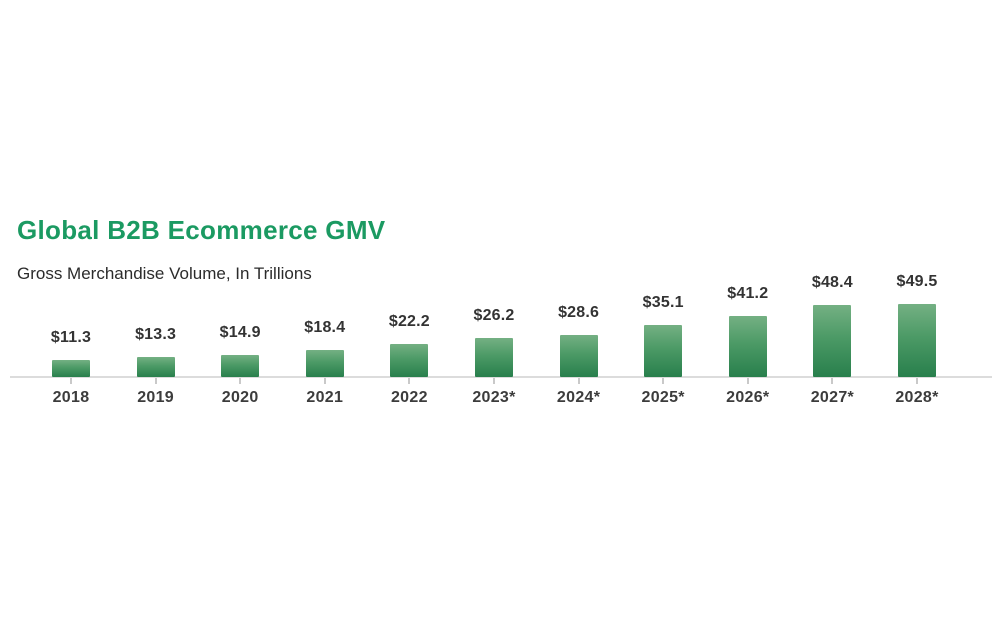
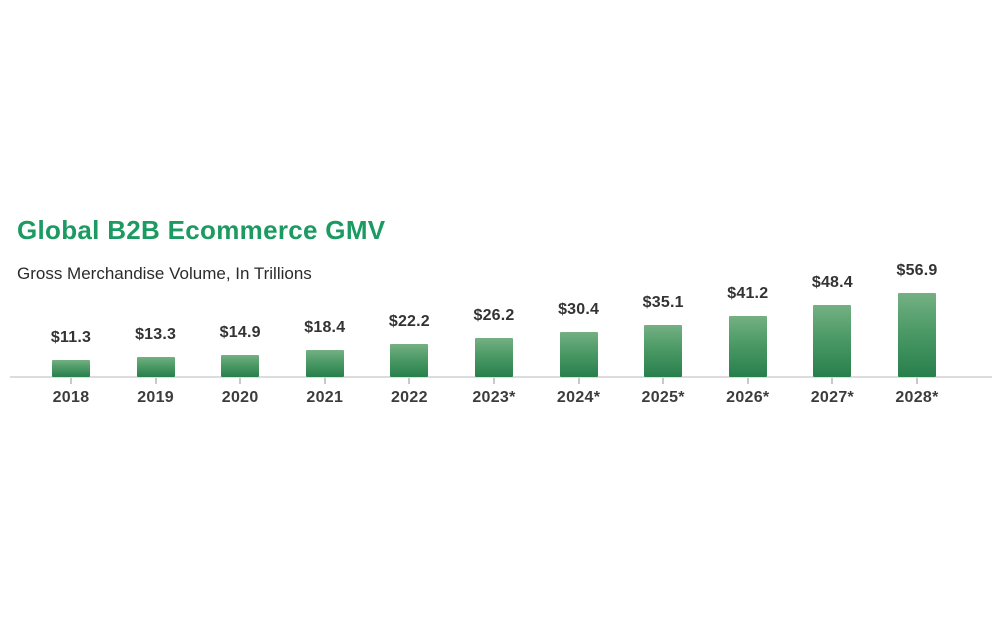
2024*: $28.6 -> $30.4
2028*: $49.5 -> $56.9
